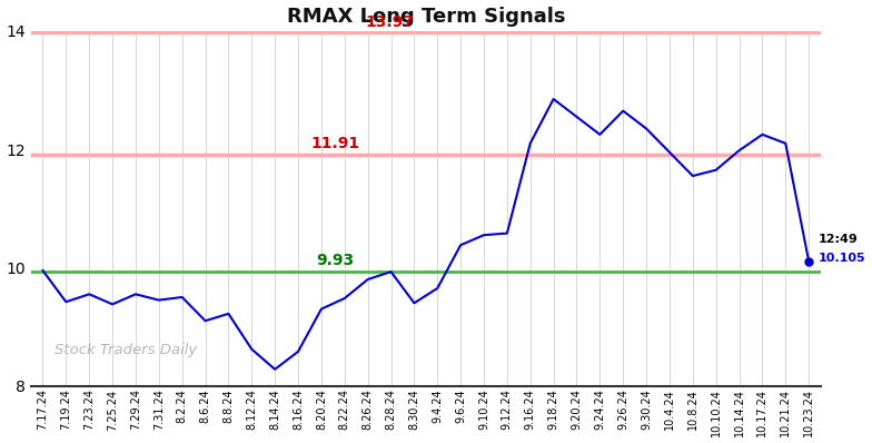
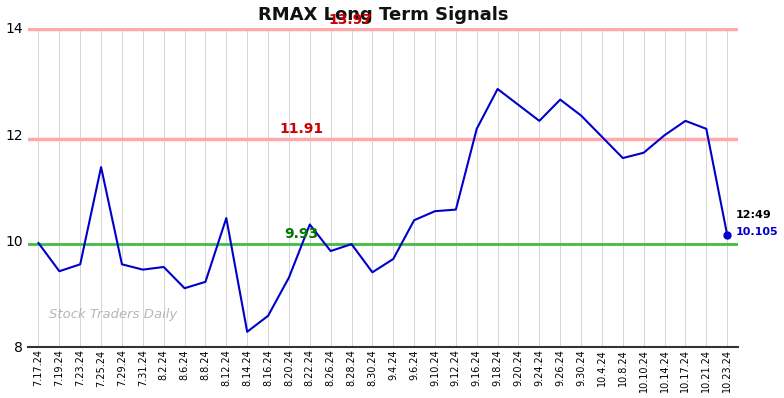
7.25.24: 9.38 -> 11.38
8.12.24: 8.62 -> 10.42
8.22.24: 9.48 -> 10.30
